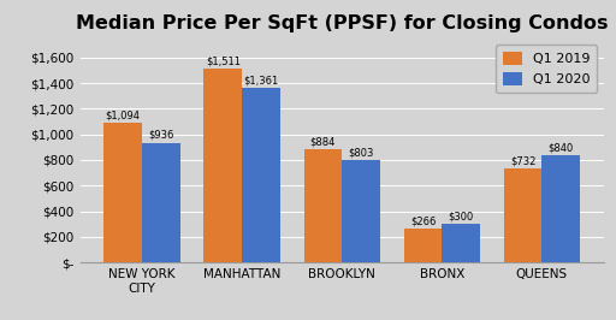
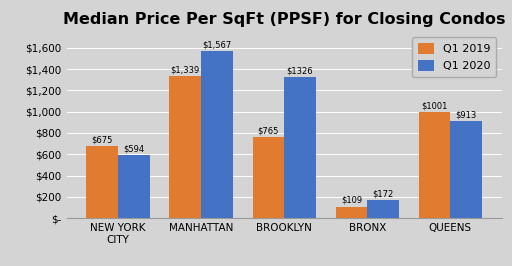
Q1 2019/NEW YORK CITY: $1,094 -> $675
Q1 2020/NEW YORK CITY: $936 -> $594
Q1 2019/MANHATTAN: $1,511 -> $1,339
Q1 2020/MANHATTAN: $1,361 -> $1,567
Q1 2019/BROOKLYN: $884 -> $765
Q1 2020/BROOKLYN: $803 -> $1326
Q1 2019/BRONX: $266 -> $109
Q1 2020/BRONX: $300 -> $172
Q1 2019/QUEENS: $732 -> $1001
Q1 2020/QUEENS: $840 -> $913
